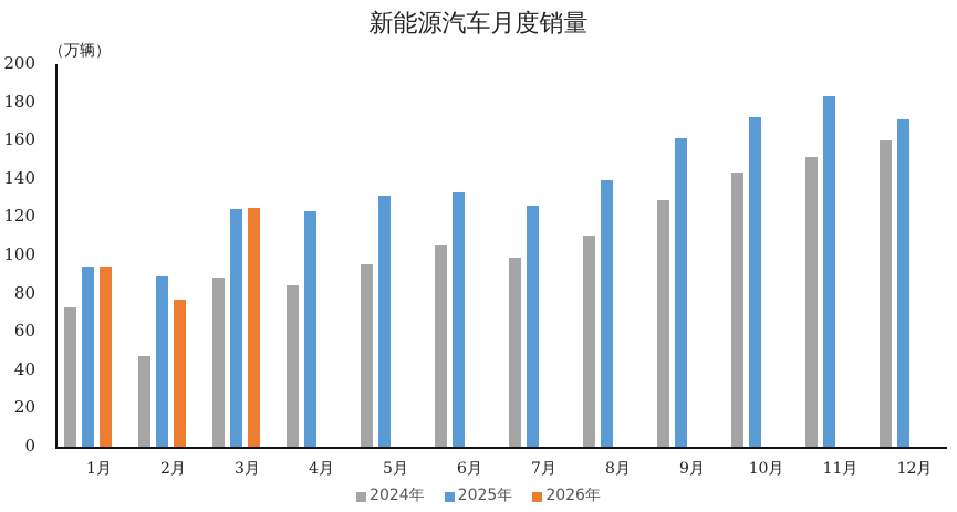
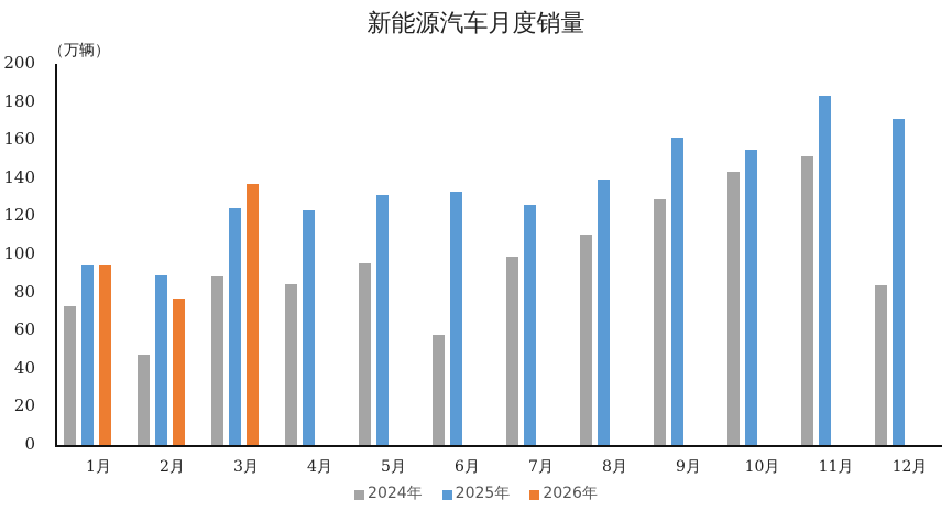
2026年/3月: 125 -> 137
2024年/6月: 106 -> 58
2025年/10月: 172 -> 155
2024年/12月: 160 -> 84
